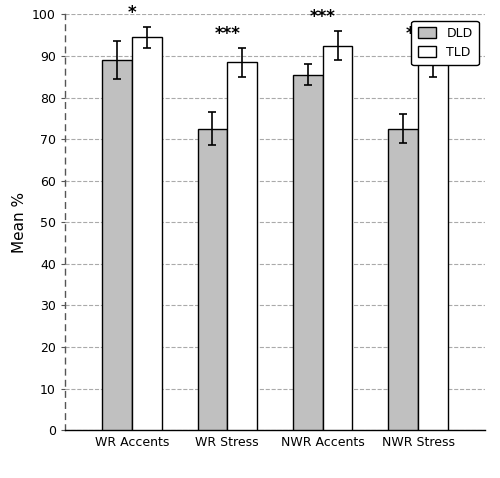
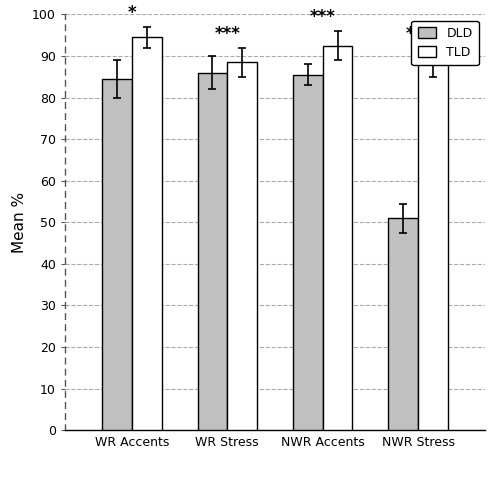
DLD/WR Accents: 89.0 -> 84.5
DLD/WR Stress: 72.5 -> 86.0
DLD/NWR Stress: 72.5 -> 51.0
